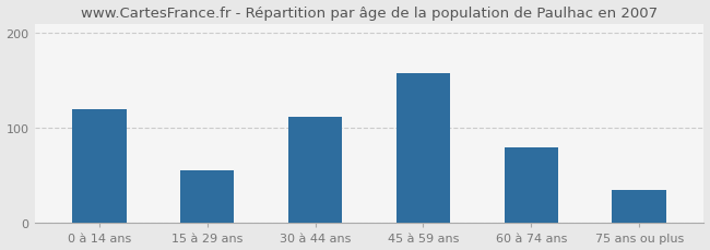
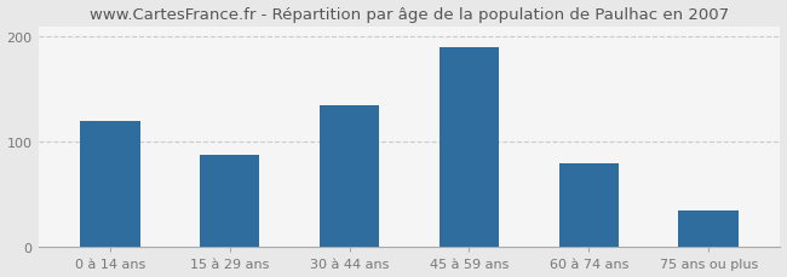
15 à 29 ans: 56 -> 88
30 à 44 ans: 112 -> 135
45 à 59 ans: 158 -> 190
